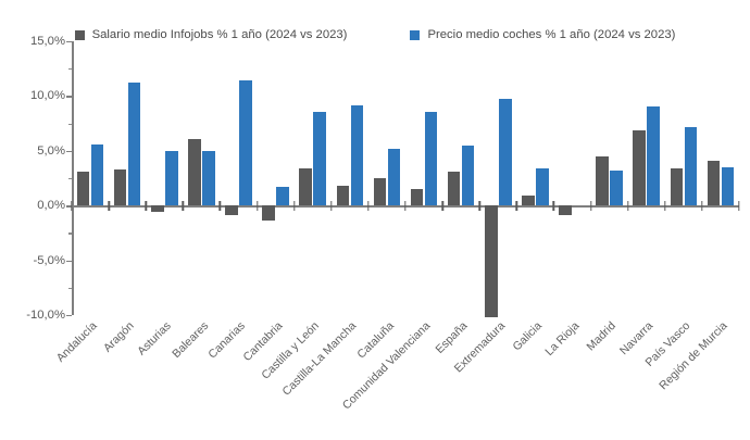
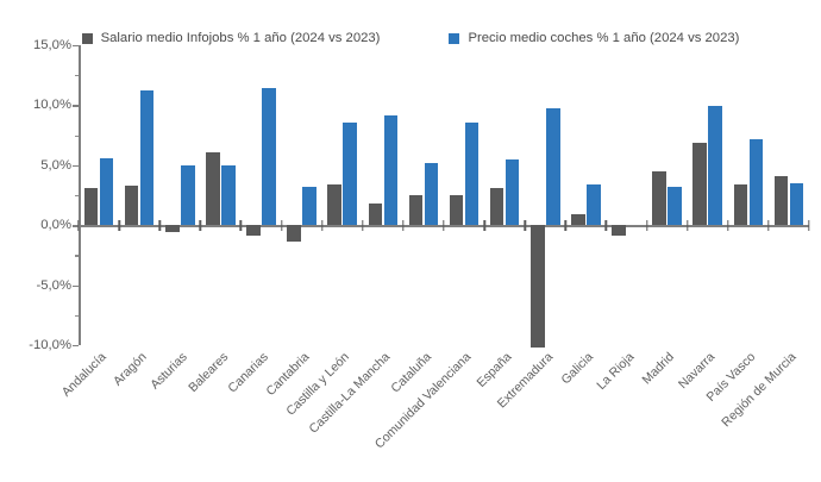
Precio medio coches % 1 año (2024 vs 2023)/Cantabria: 1,7% -> 3,2%
Salario medio Infojobs % 1 año (2024 vs 2023)/Comunidad Valenciana: 1,5% -> 2,5%
Precio medio coches % 1 año (2024 vs 2023)/Navarra: 9,0% -> 9,9%
